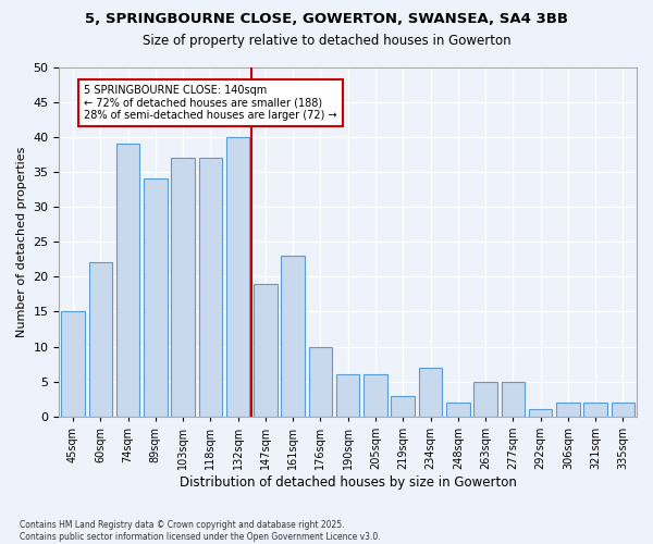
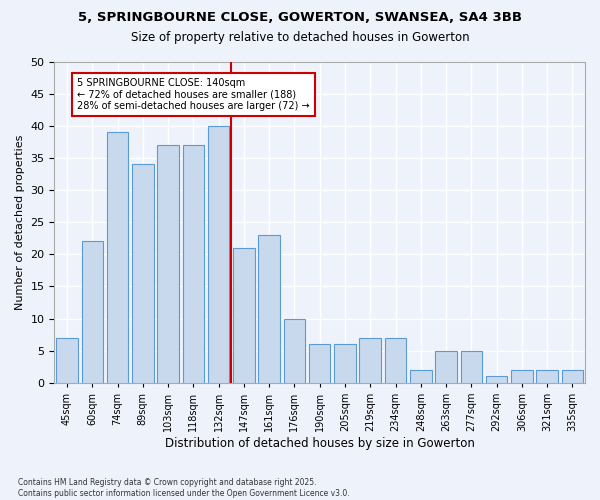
45sqm: 15 -> 7
147sqm: 19 -> 21
219sqm: 3 -> 7
